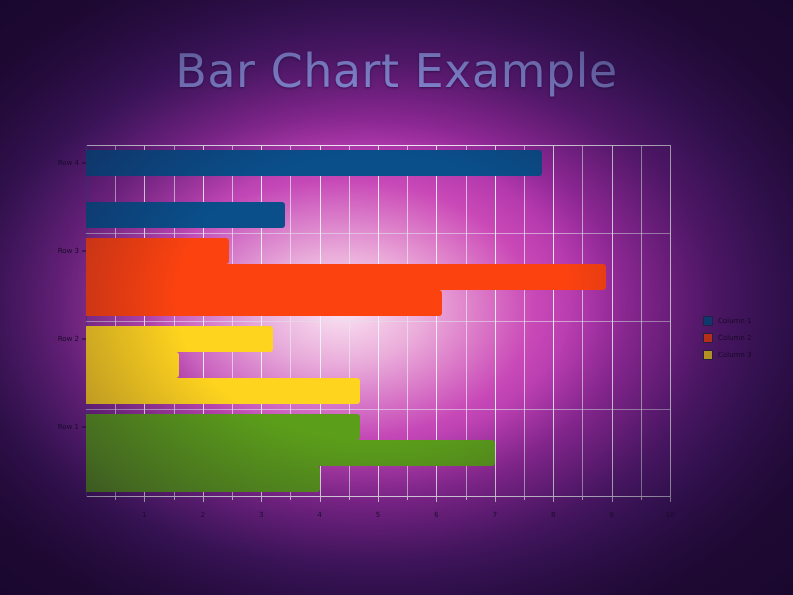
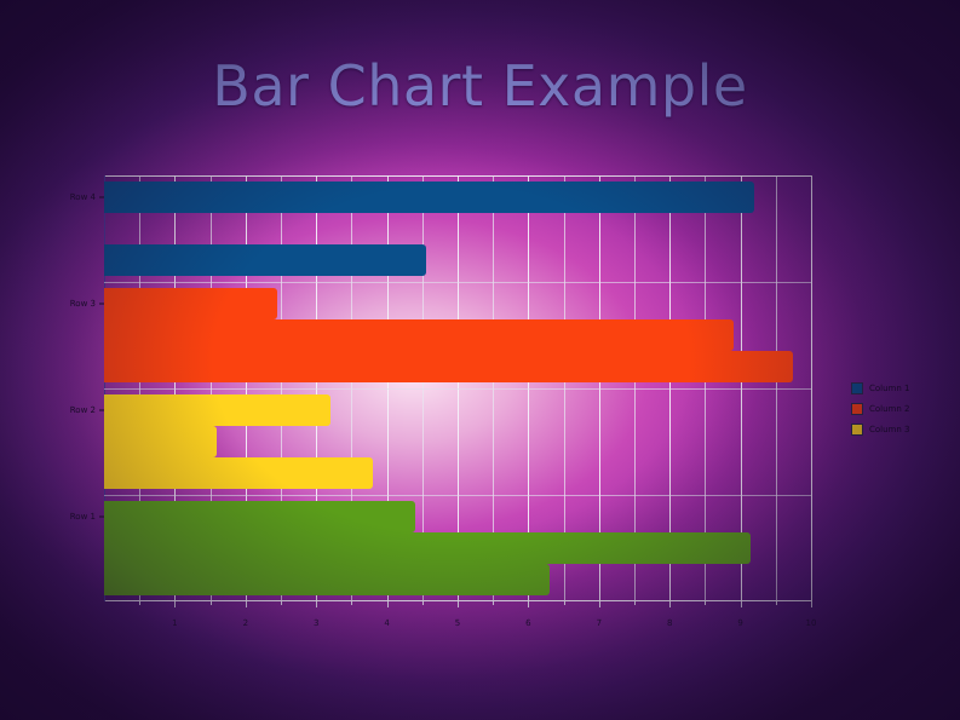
Column 1/Row 1: 4.7 -> 4.4
Column 2/Row 1: 7.0 -> 9.2
Column 3/Row 1: 4.0 -> 6.3
Column 3/Row 2: 4.7 -> 3.8
Column 3/Row 3: 6.1 -> 9.8
Column 1/Row 4: 7.8 -> 9.2
Column 3/Row 4: 3.4 -> 4.5
